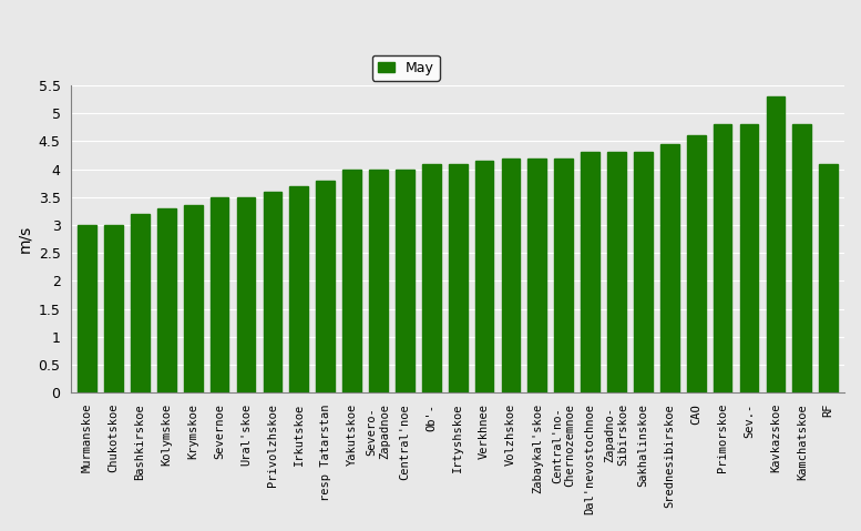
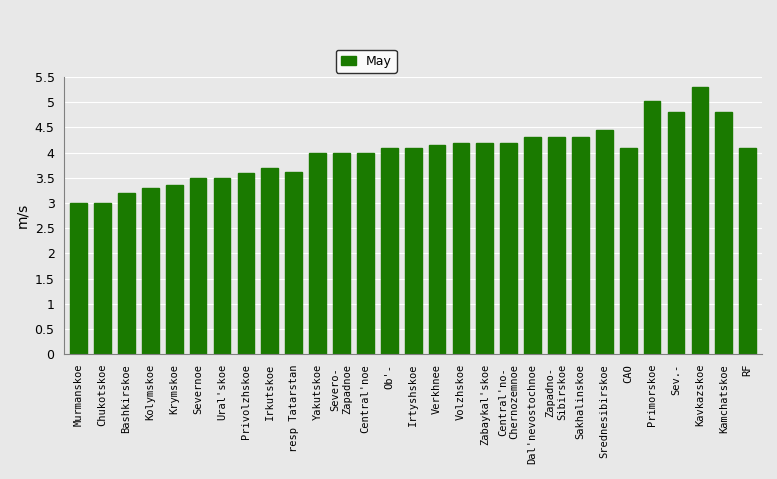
resp Tatarstan: 3.80 -> 3.62
CAO: 4.60 -> 4.10
Primorskoe: 4.80 -> 5.02
